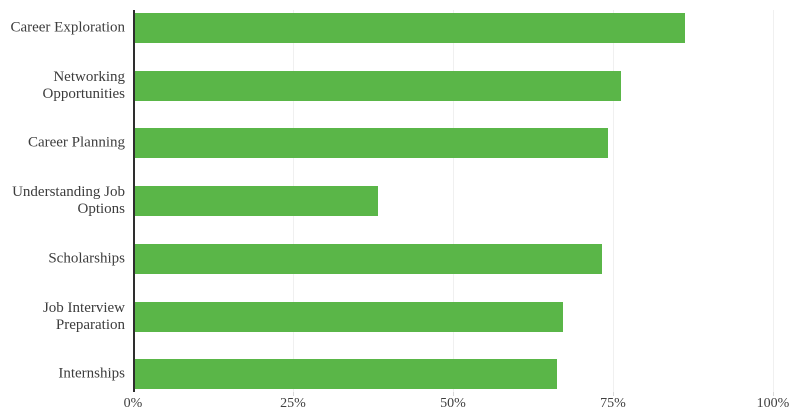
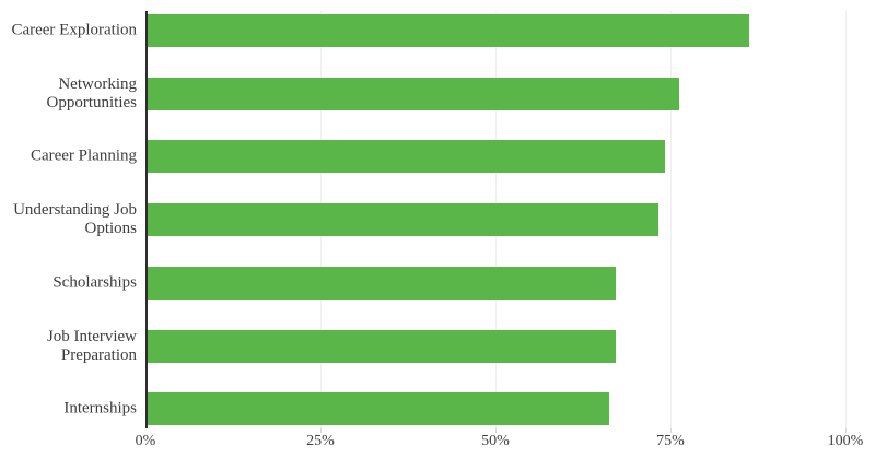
Understanding Job Options: 38% -> 73%
Scholarships: 73% -> 67%
